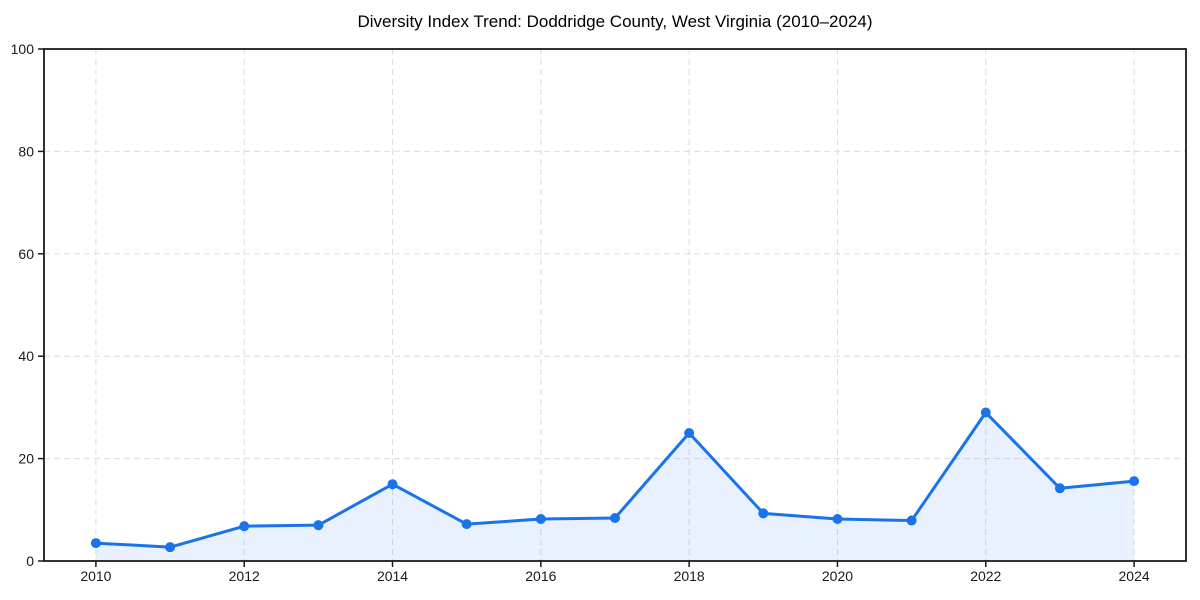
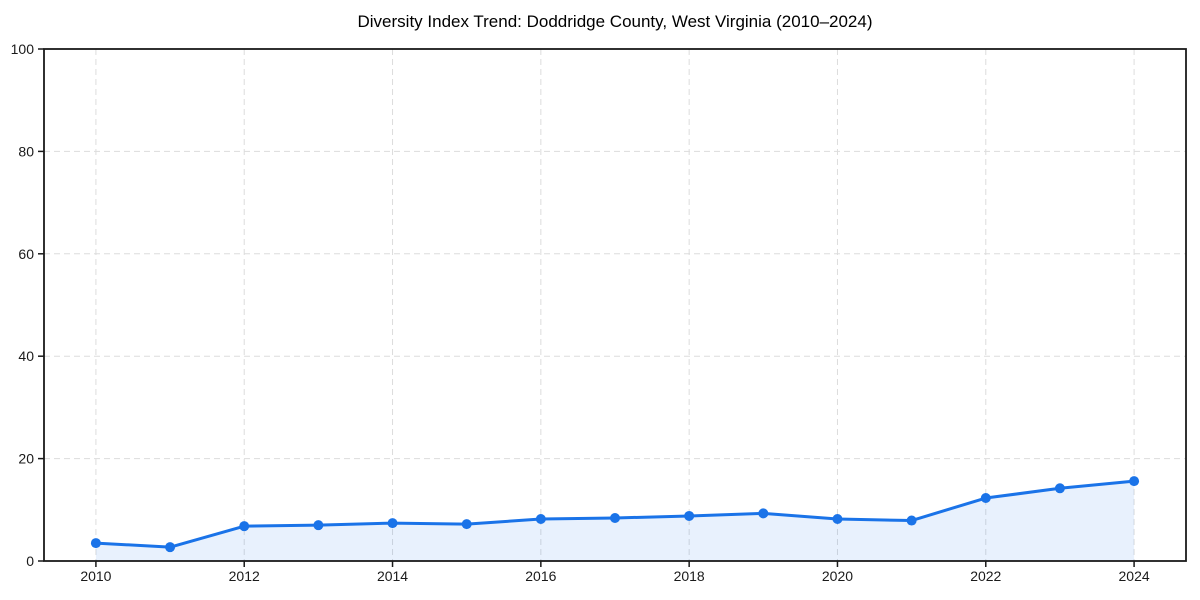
2014: 15 -> 7
2018: 25 -> 9
2022: 29 -> 12
